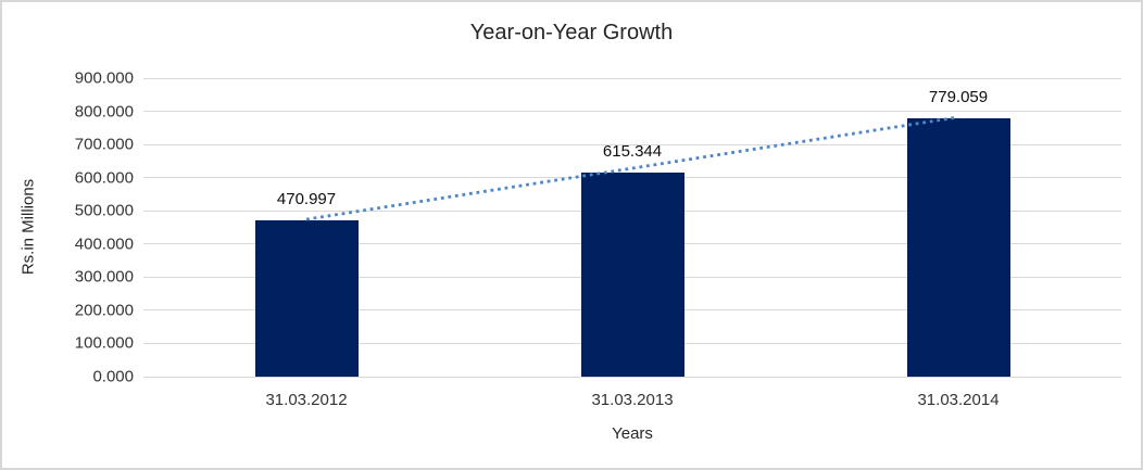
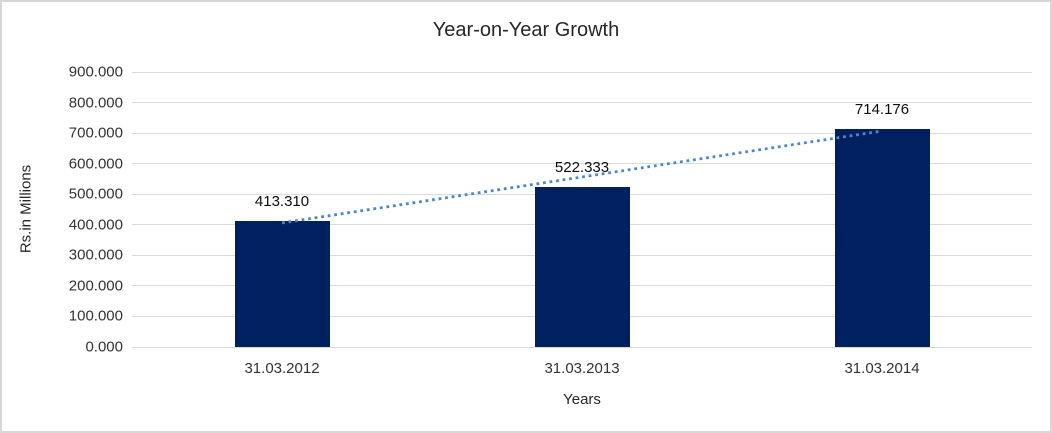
31.03.2012: 470.997 -> 413.310
31.03.2013: 615.344 -> 522.333
31.03.2014: 779.059 -> 714.176
